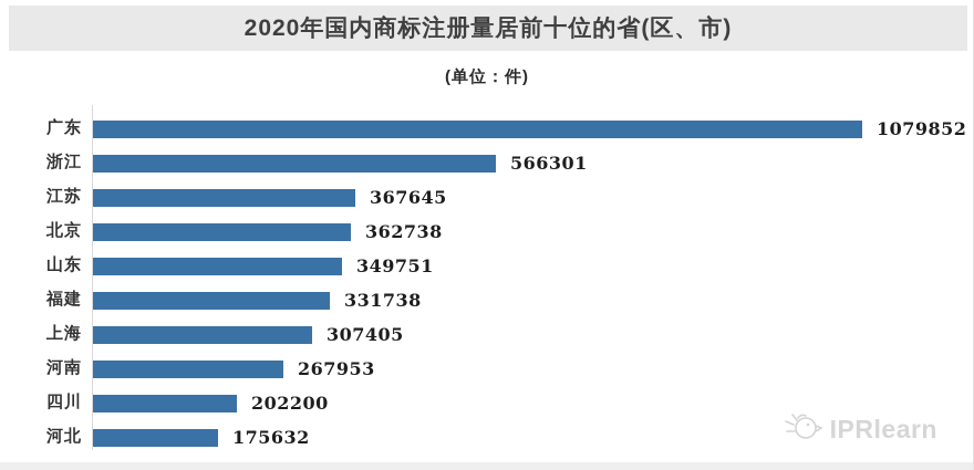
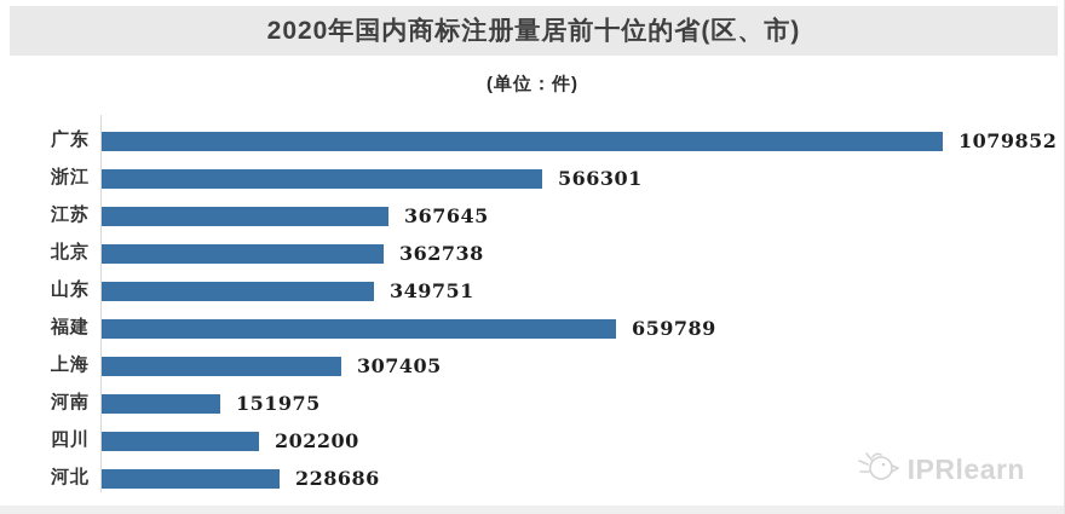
福建: 331738 -> 659789
河南: 267953 -> 151975
河北: 175632 -> 228686
